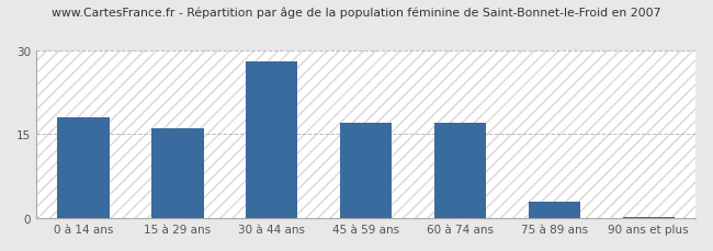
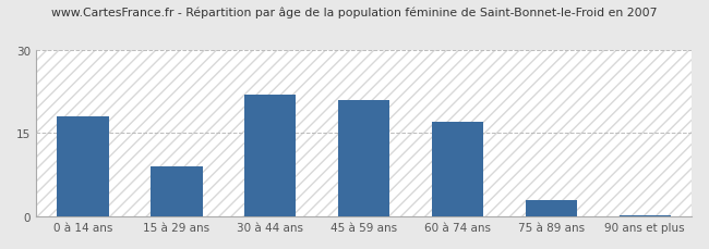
15 à 29 ans: 16.0 -> 9.0
30 à 44 ans: 28.0 -> 22.0
45 à 59 ans: 17.0 -> 21.0
